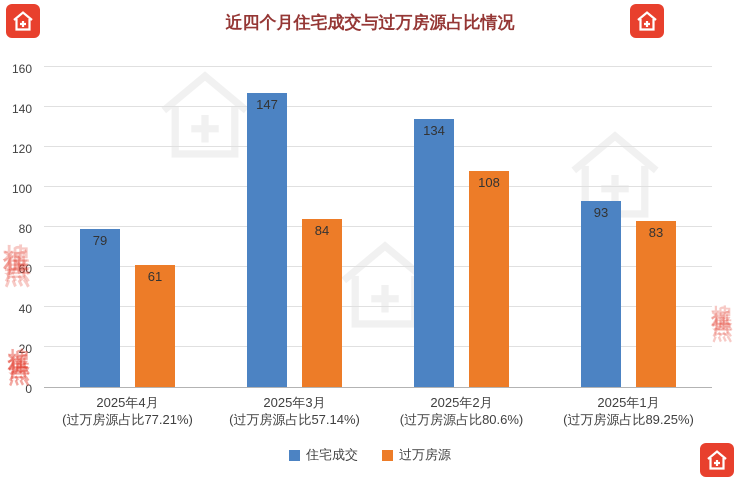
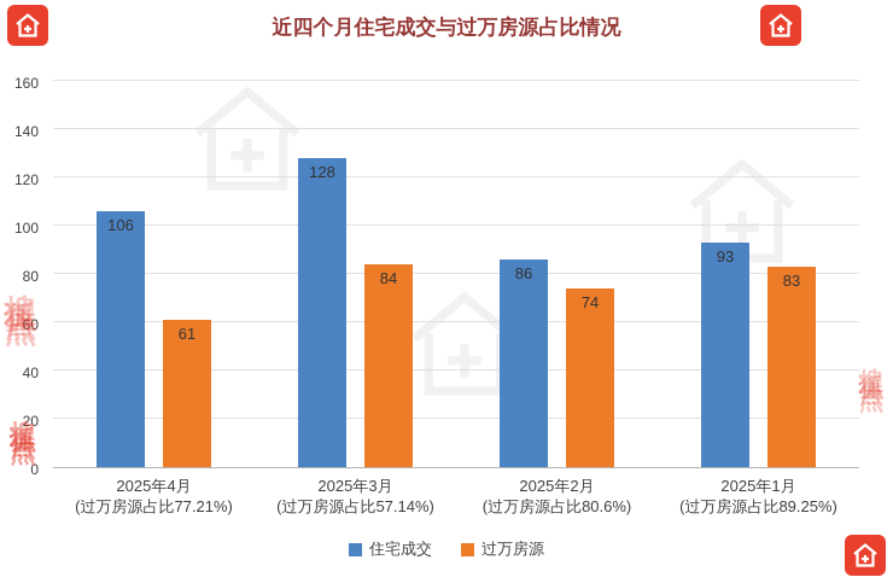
住宅成交/2025年4月: 79 -> 106
住宅成交/2025年3月: 147 -> 128
住宅成交/2025年2月: 134 -> 86
过万房源/2025年2月: 108 -> 74
